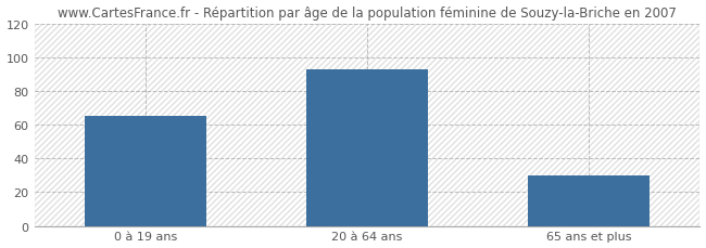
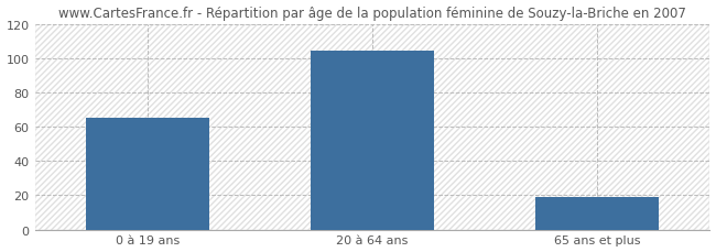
20 à 64 ans: 93 -> 104
65 ans et plus: 30 -> 19
